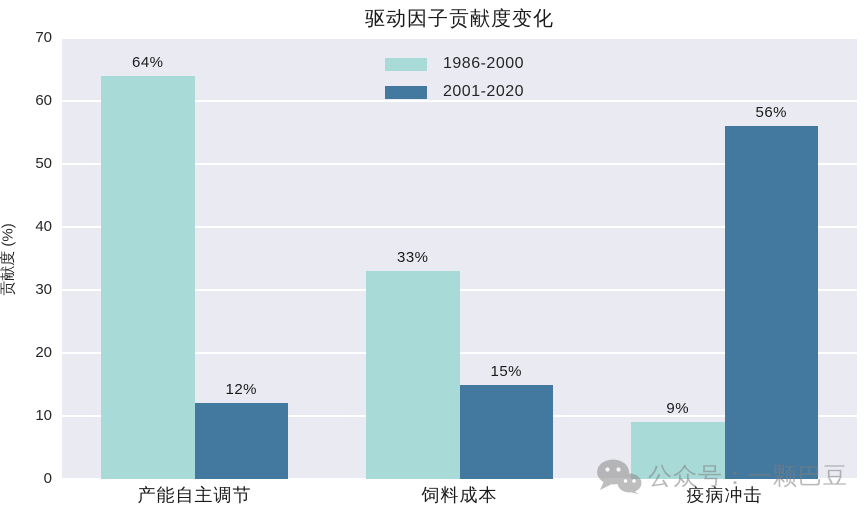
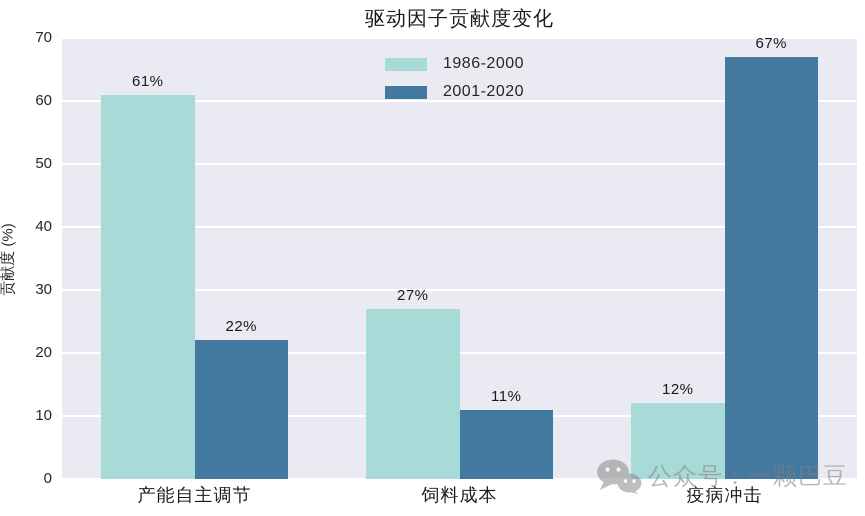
1986-2000/产能自主调节: 64% -> 61%
2001-2020/产能自主调节: 12% -> 22%
1986-2000/饲料成本: 33% -> 27%
2001-2020/饲料成本: 15% -> 11%
1986-2000/疫病冲击: 9% -> 12%
2001-2020/疫病冲击: 56% -> 67%
